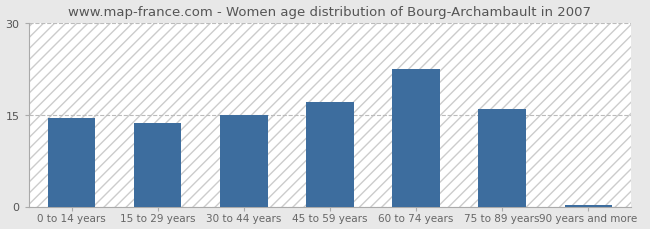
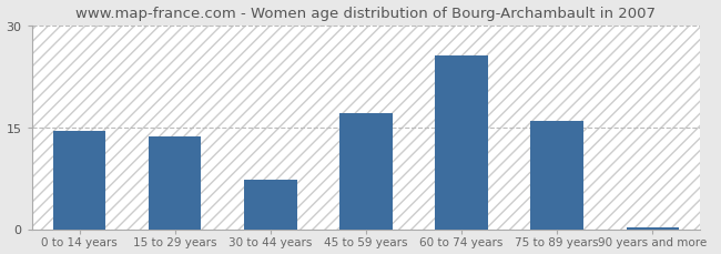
30 to 44 years: 15.0 -> 7.2
60 to 74 years: 22.5 -> 25.6
